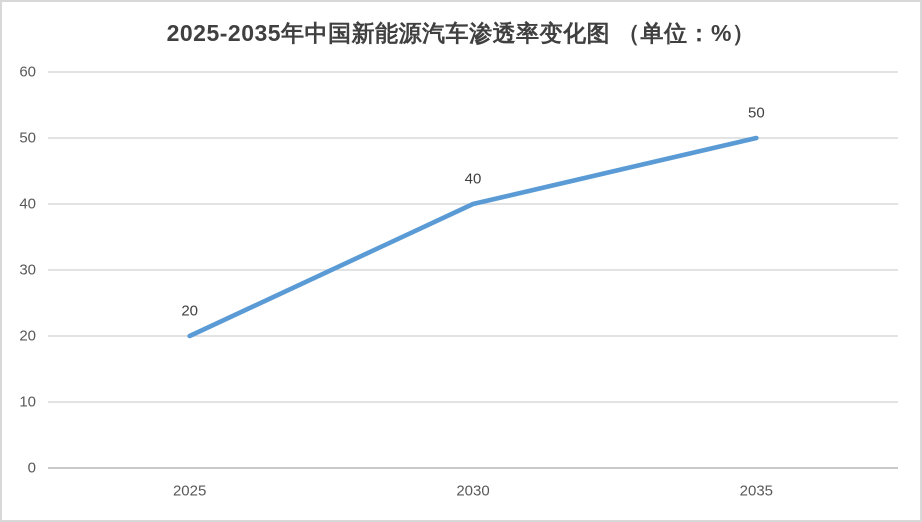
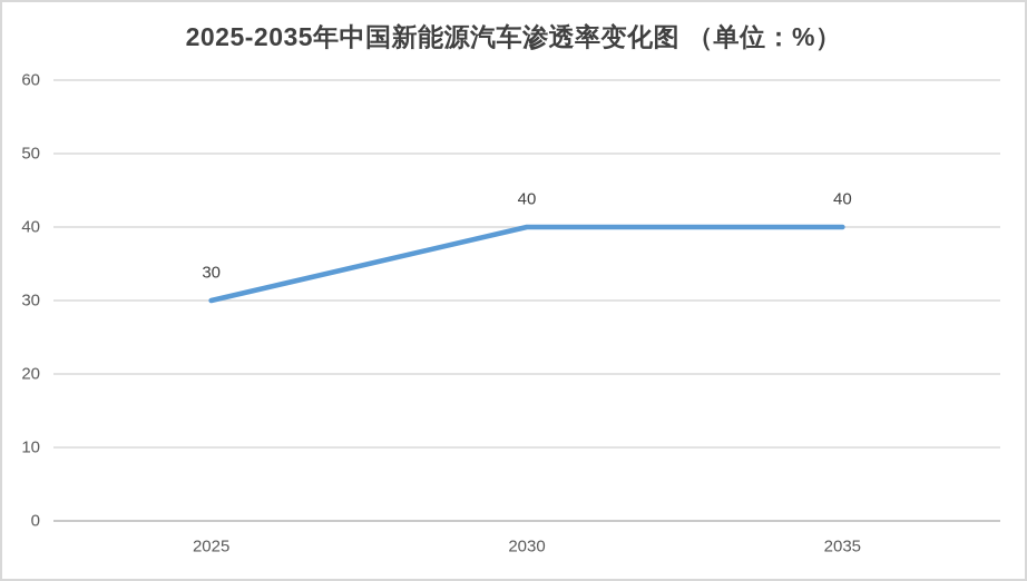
2025: 20 -> 30
2035: 50 -> 40
